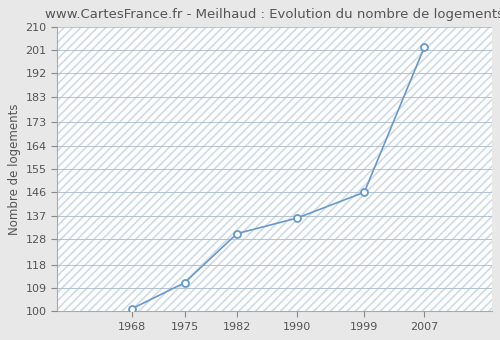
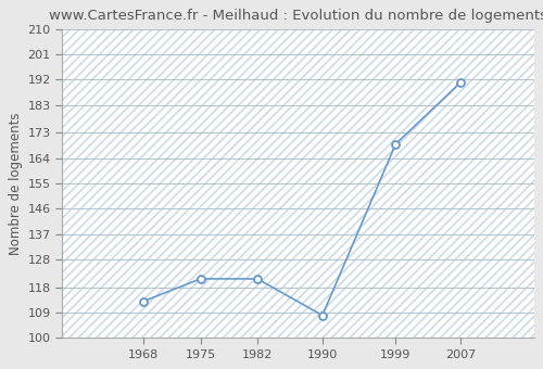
1968: 101 -> 113
1975: 111 -> 121
1982: 130 -> 121
1990: 136 -> 108
1999: 146 -> 169
2007: 202 -> 191
